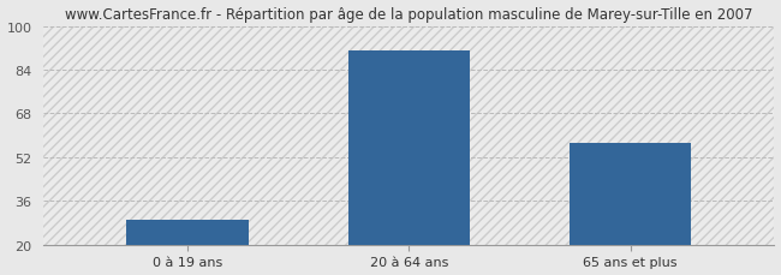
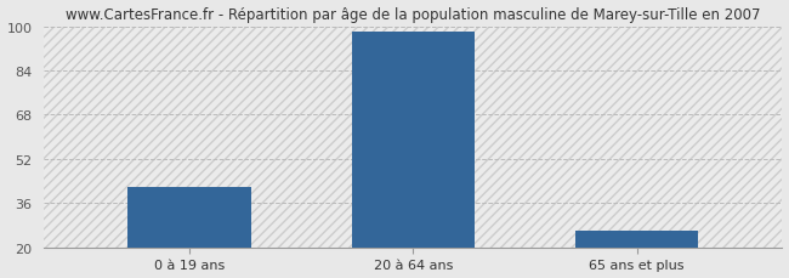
0 à 19 ans: 29 -> 42
20 à 64 ans: 91 -> 98
65 ans et plus: 57 -> 26
